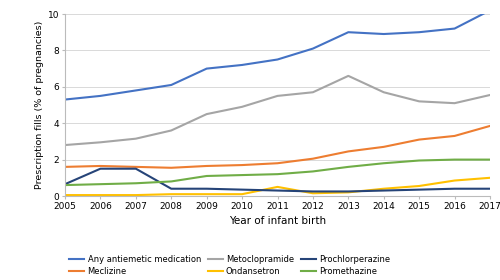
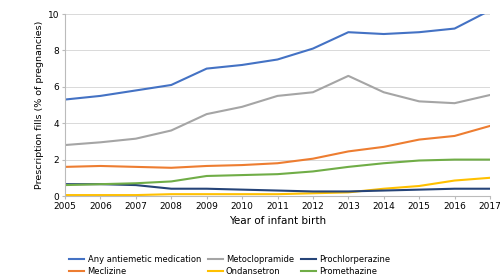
Prochlorperazine/2006: 1.5 -> 0.7
Prochlorperazine/2007: 1.5 -> 0.6
Ondansetron/2011: 0.5 -> 0.1
